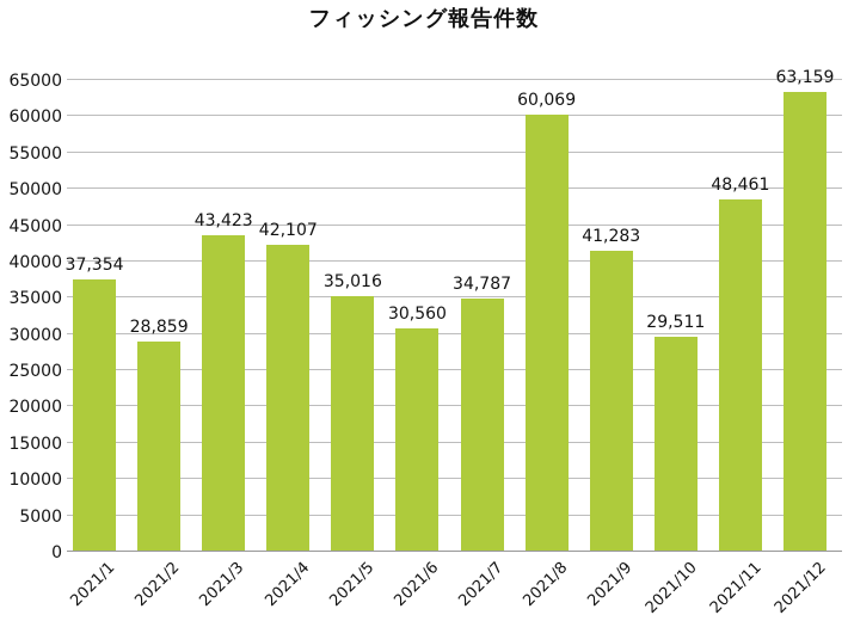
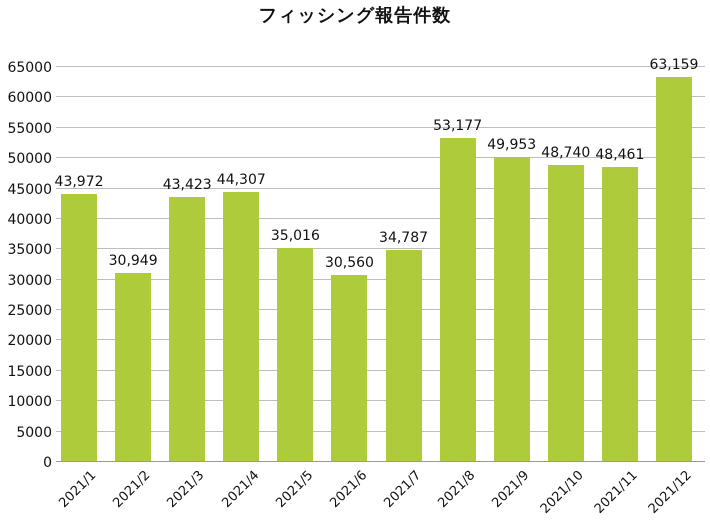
2021/1: 37,354 -> 43,972
2021/2: 28,859 -> 30,949
2021/4: 42,107 -> 44,307
2021/8: 60,069 -> 53,177
2021/9: 41,283 -> 49,953
2021/10: 29,511 -> 48,740
